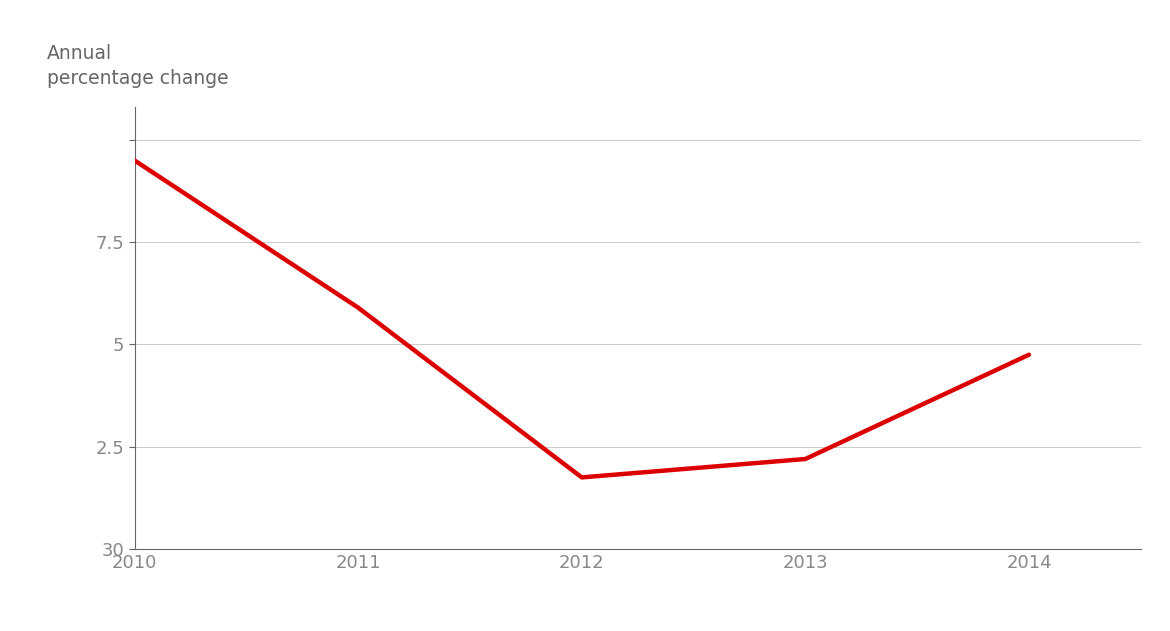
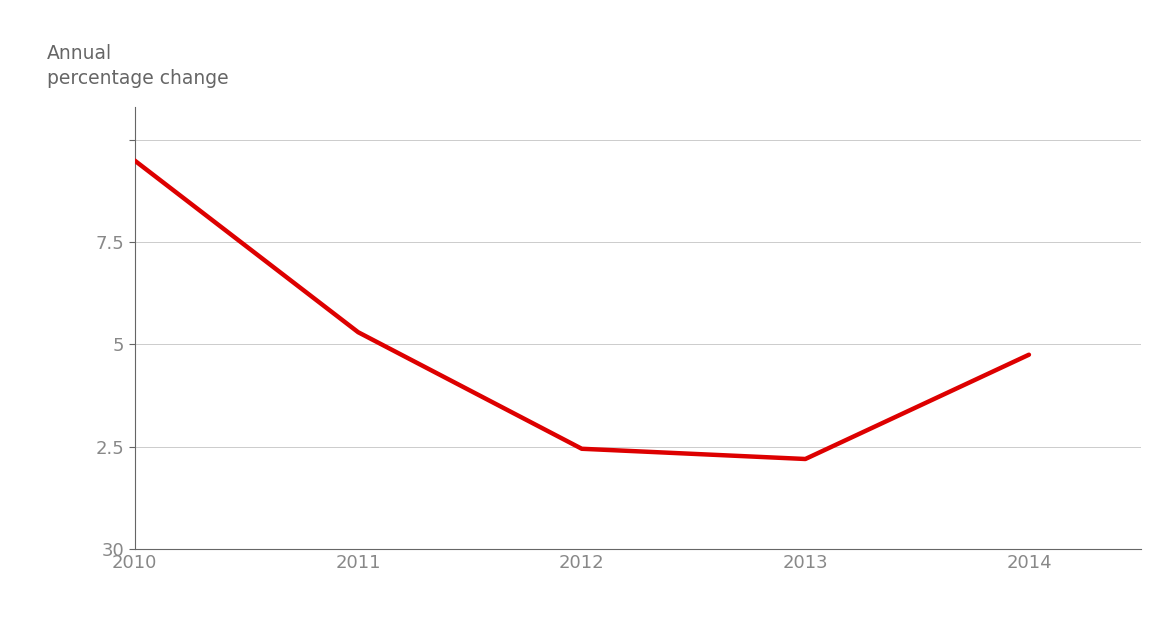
2011: 5.90 -> 5.30
2012: 1.75 -> 2.45
